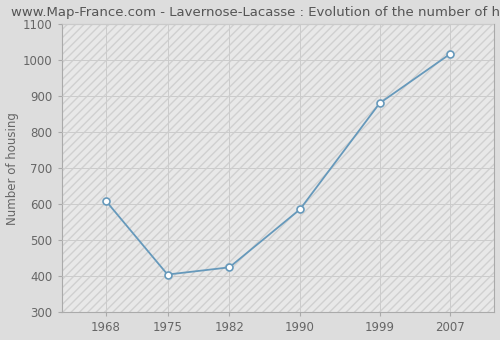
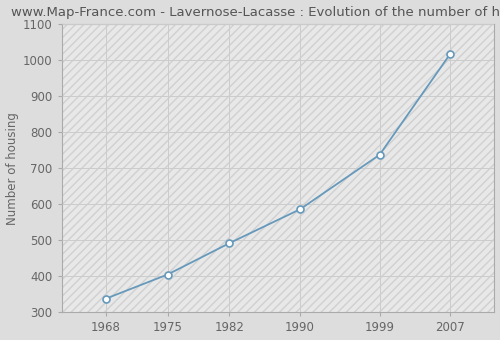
1968: 610 -> 338
1982: 425 -> 492
1999: 880 -> 737
